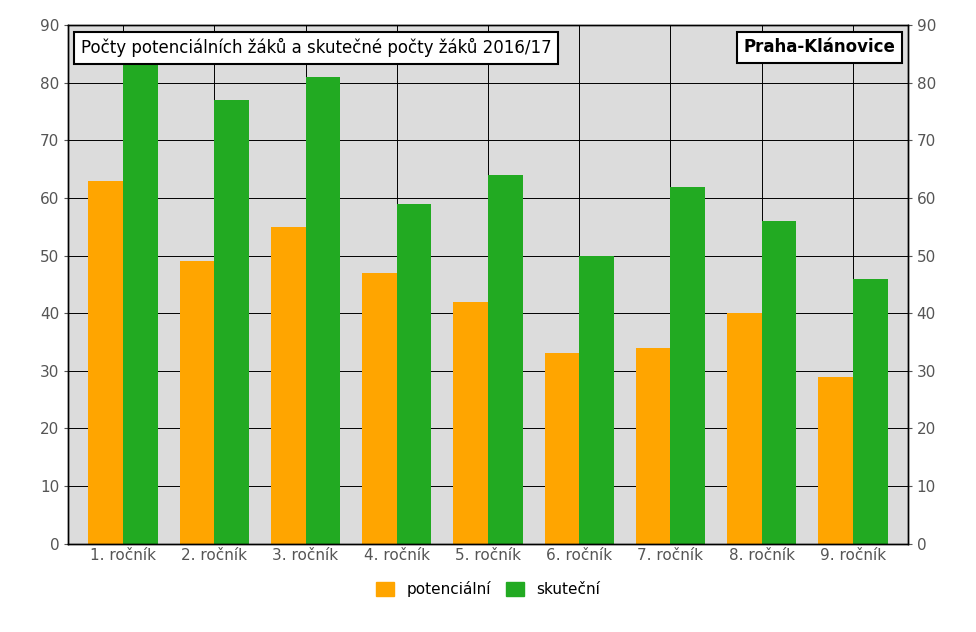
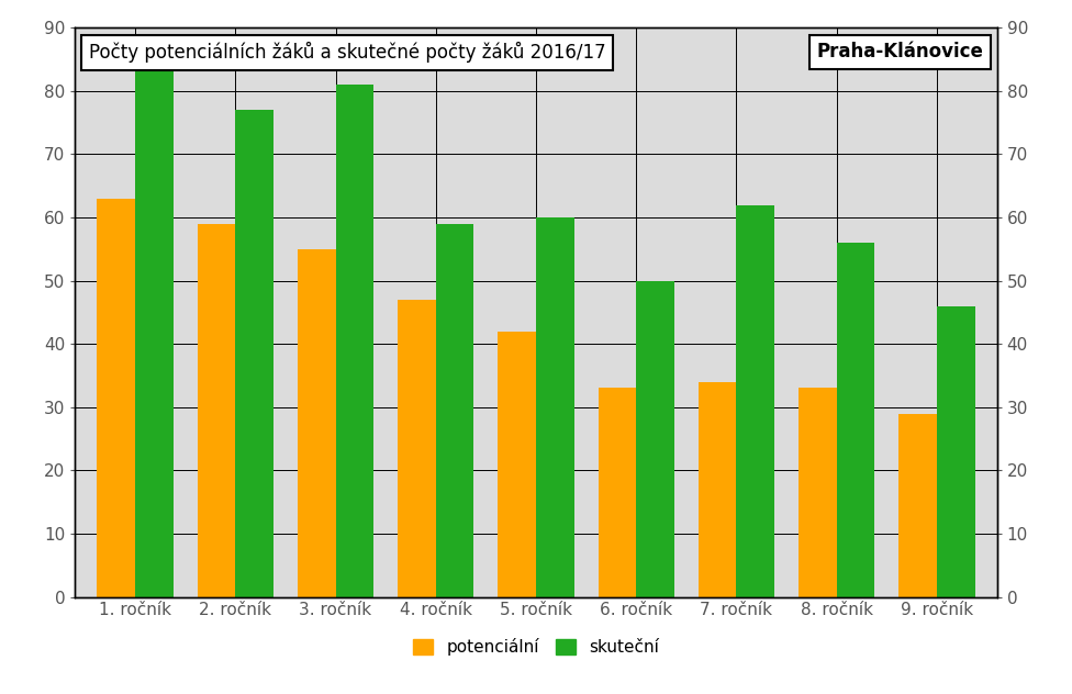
potenciální/2. ročník: 49 -> 59
skuteční/5. ročník: 64 -> 60
potenciální/8. ročník: 40 -> 33
